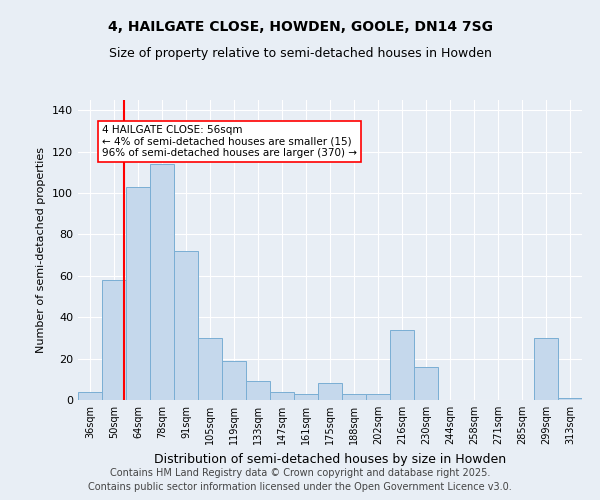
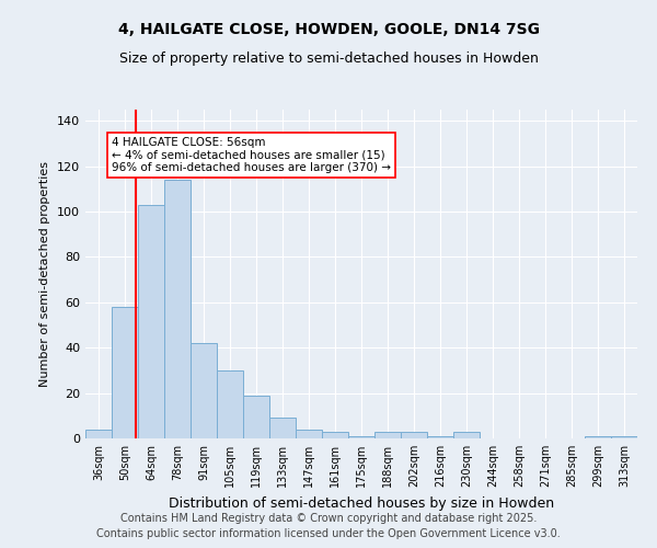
91sqm: 72 -> 42
175sqm: 8 -> 1
216sqm: 34 -> 1
230sqm: 16 -> 3
299sqm: 30 -> 1
